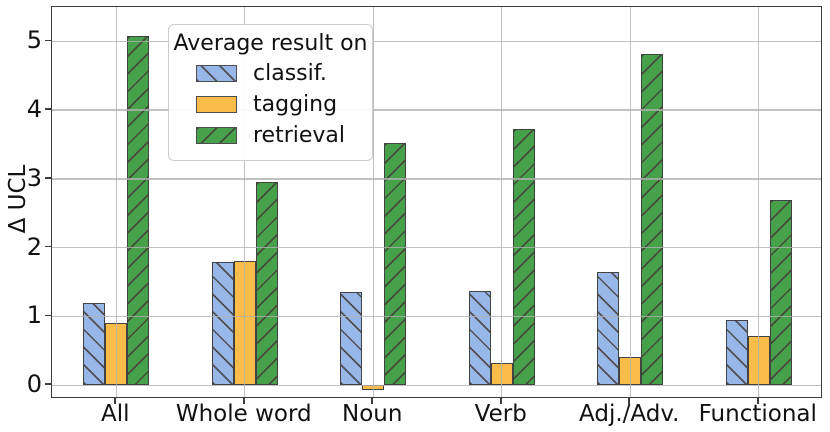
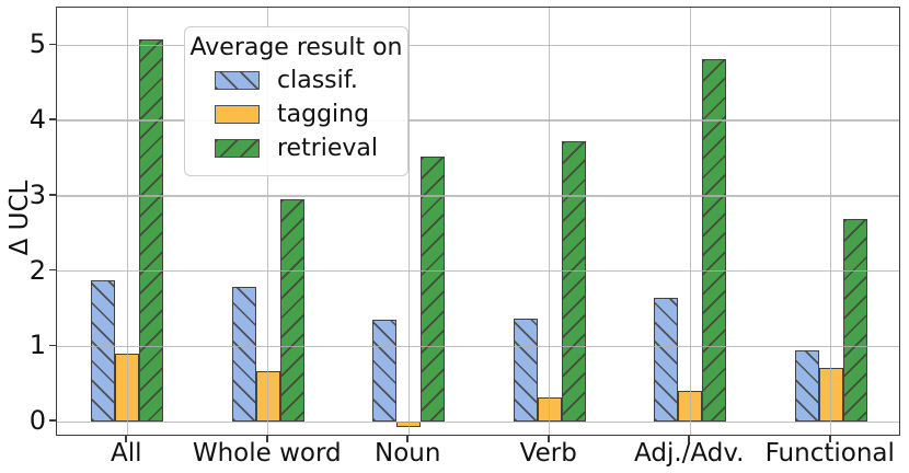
classif./All: 1.2 -> 1.9
tagging/Whole word: 1.8 -> 0.7
